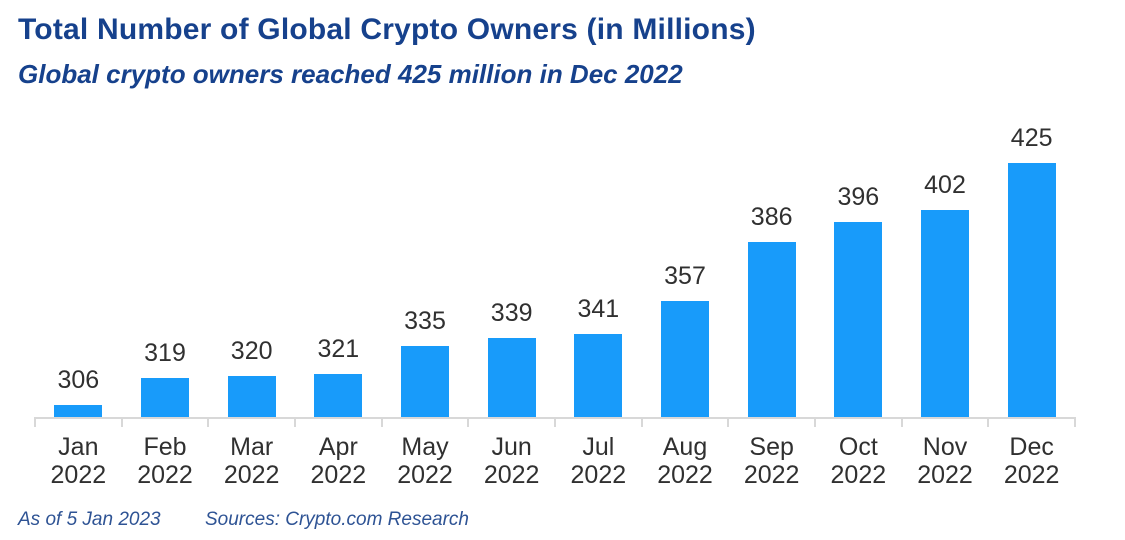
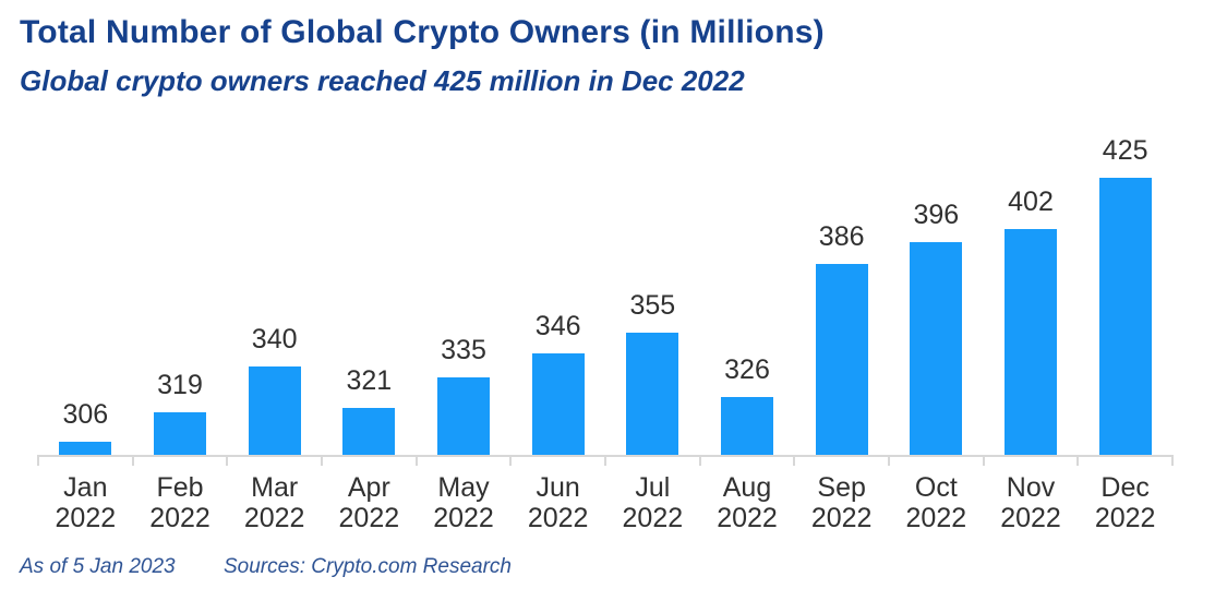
Mar 2022: 320 -> 340
Jun 2022: 339 -> 346
Jul 2022: 341 -> 355
Aug 2022: 357 -> 326
